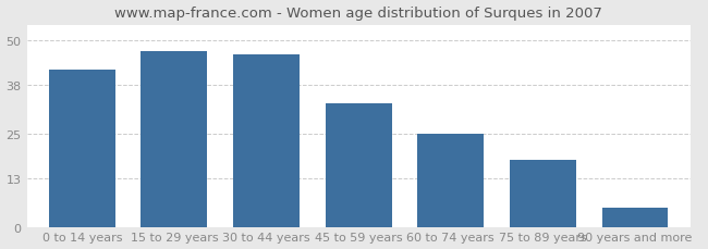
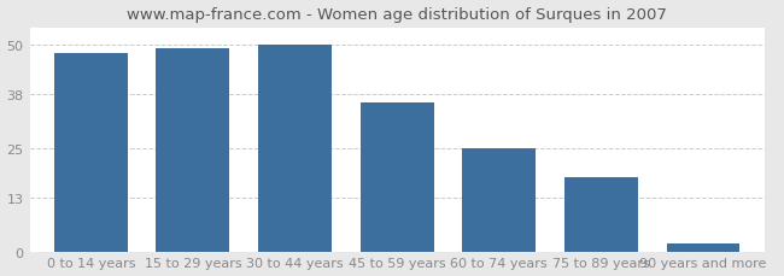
0 to 14 years: 42 -> 48
15 to 29 years: 47 -> 49
30 to 44 years: 46 -> 50
45 to 59 years: 33 -> 36
90 years and more: 5 -> 2
